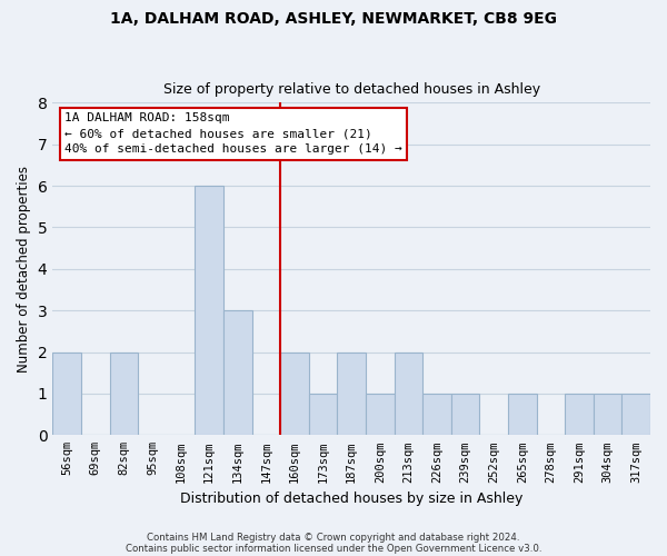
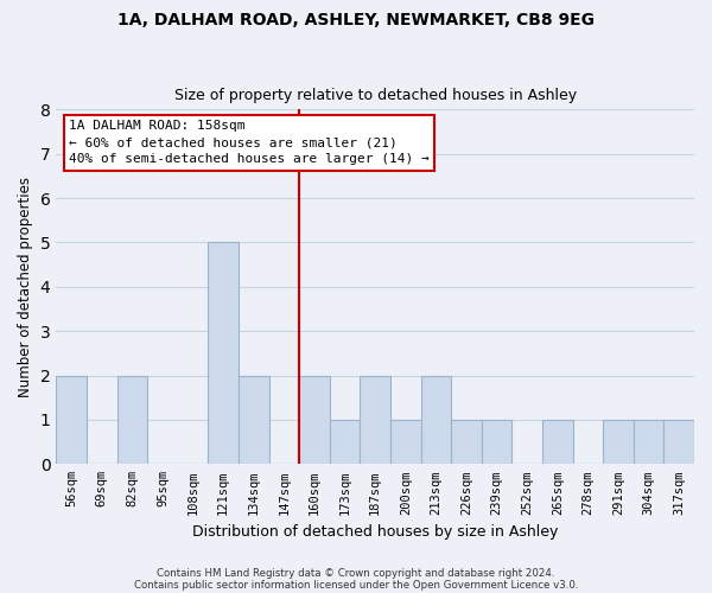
121sqm: 6 -> 5
134sqm: 3 -> 2
